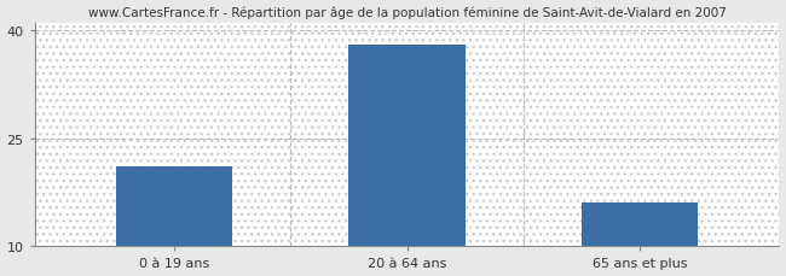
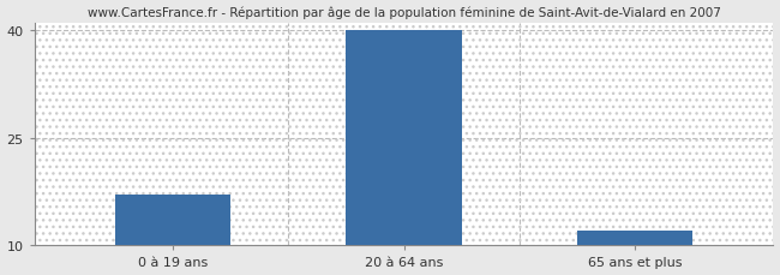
0 à 19 ans: 21 -> 17
20 à 64 ans: 38 -> 40
65 ans et plus: 16 -> 12
